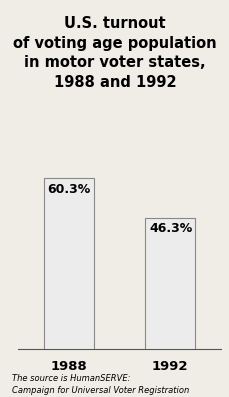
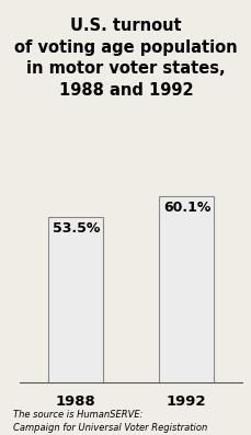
1988: 60.3% -> 53.5%
1992: 46.3% -> 60.1%
